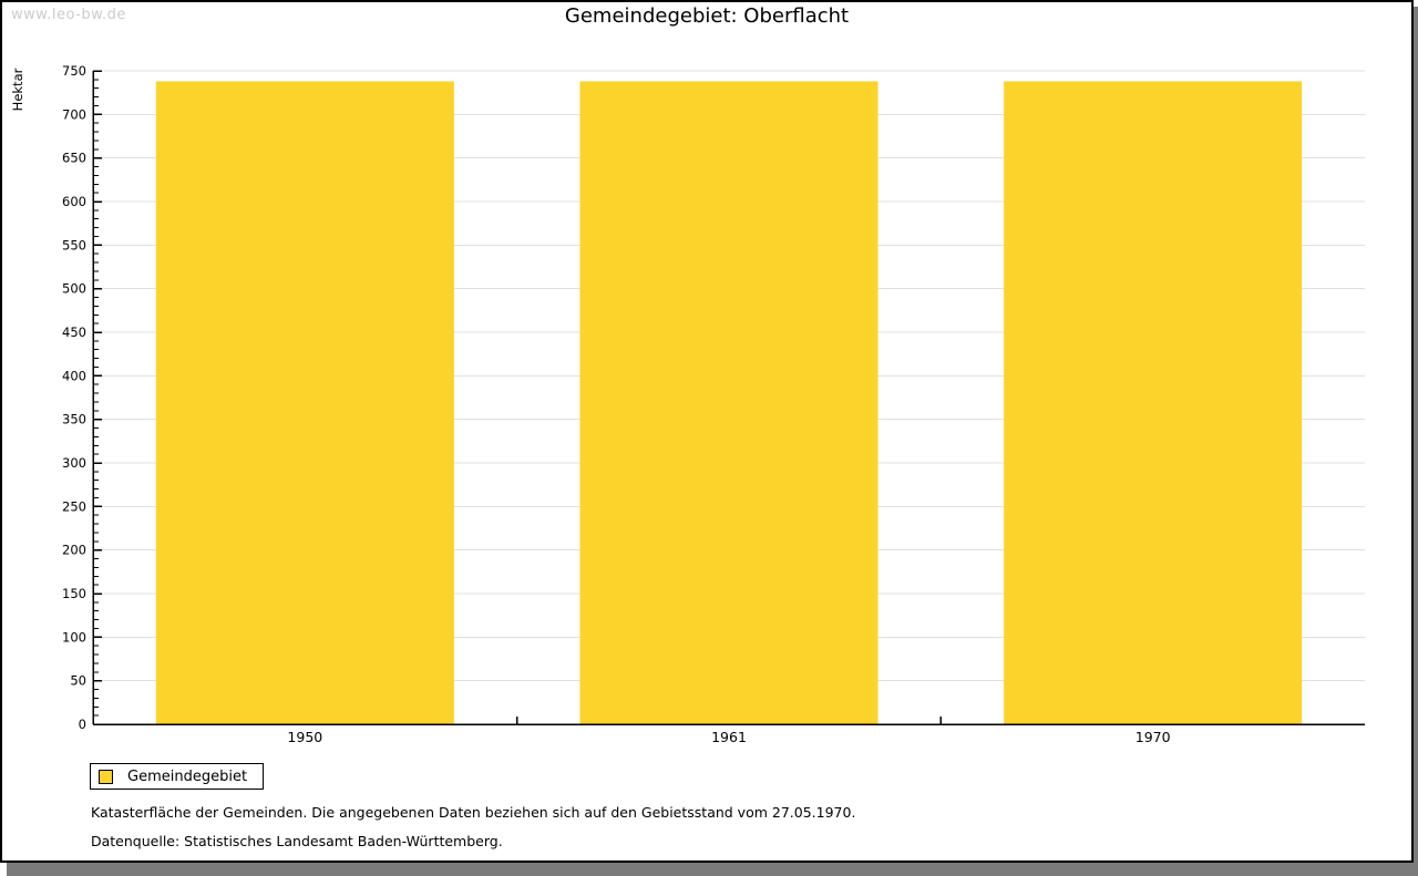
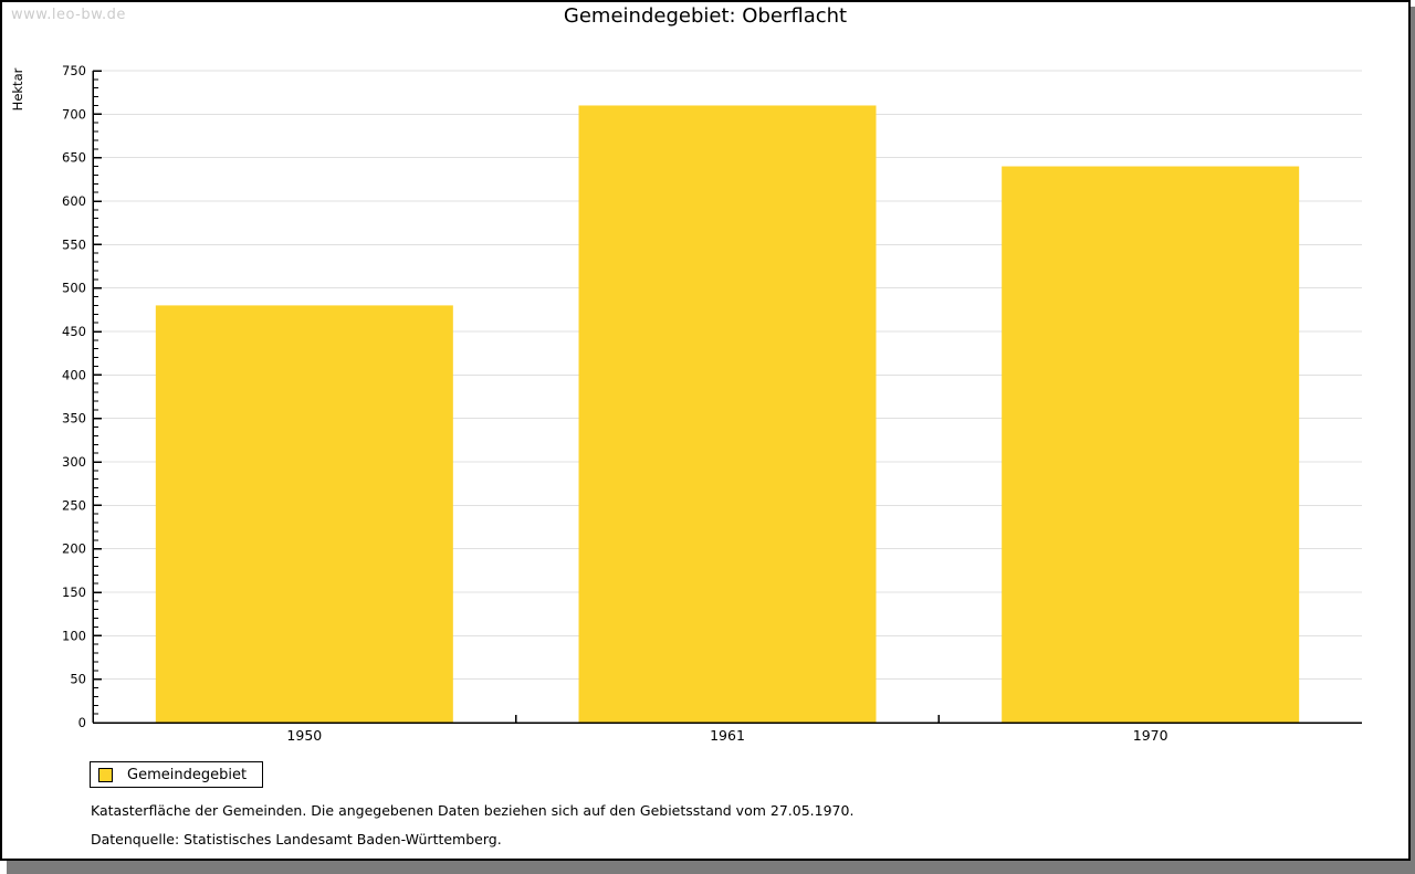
1950: 740 -> 480
1961: 740 -> 710
1970: 740 -> 640
